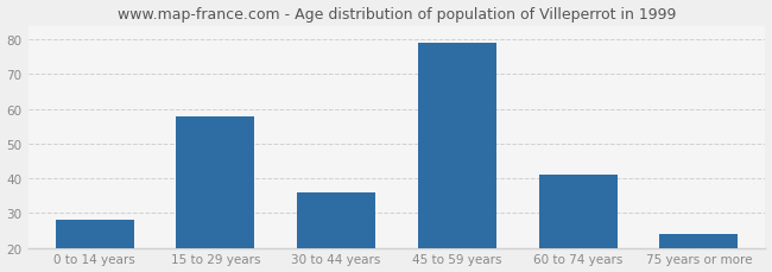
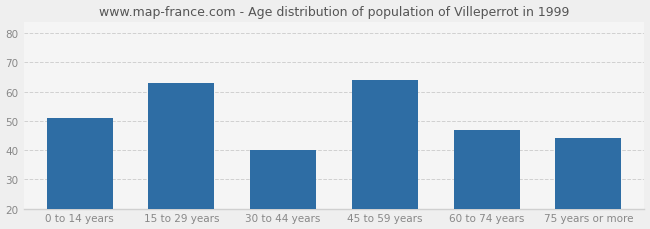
0 to 14 years: 28 -> 51
15 to 29 years: 58 -> 63
30 to 44 years: 36 -> 40
45 to 59 years: 79 -> 64
60 to 74 years: 41 -> 47
75 years or more: 24 -> 44
